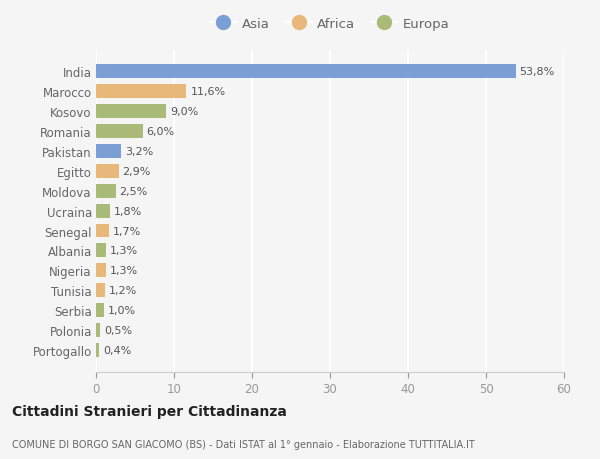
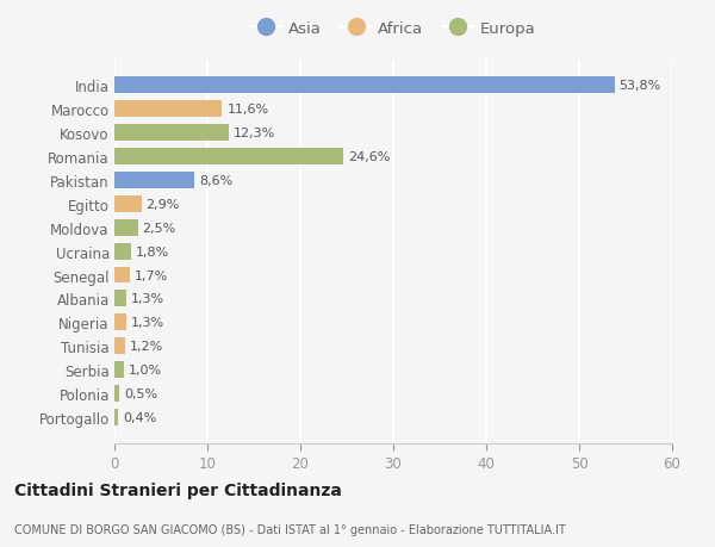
Kosovo: 9,0% -> 12,3%
Romania: 6,0% -> 24,6%
Pakistan: 3,2% -> 8,6%
